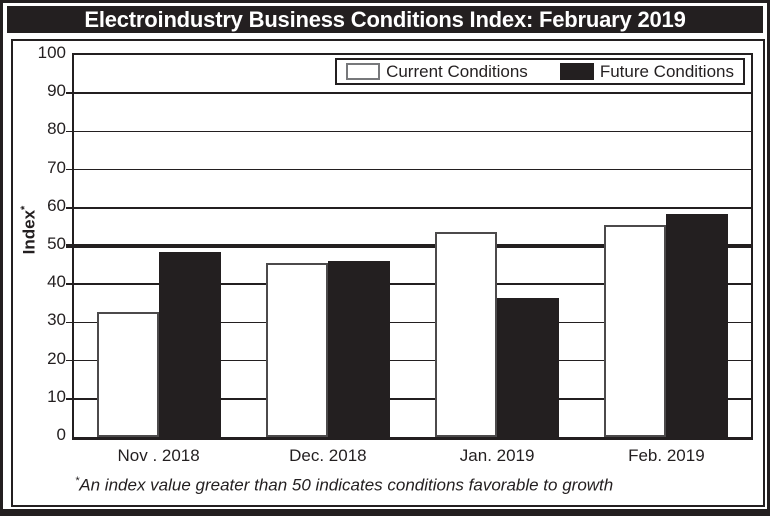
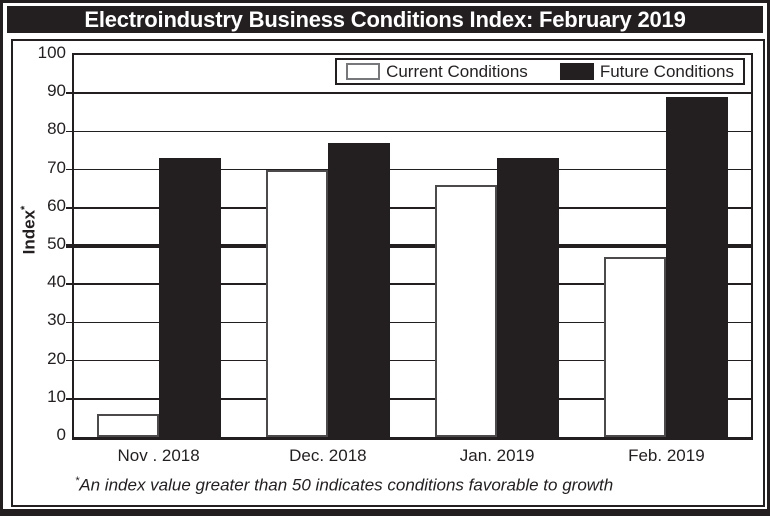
Current Conditions/Nov . 2018: 33 -> 6
Future Conditions/Nov . 2018: 48 -> 73
Current Conditions/Dec. 2018: 46 -> 70
Future Conditions/Dec. 2018: 46 -> 77
Current Conditions/Jan. 2019: 54 -> 66
Future Conditions/Jan. 2019: 36 -> 73
Current Conditions/Feb. 2019: 56 -> 47
Future Conditions/Feb. 2019: 58 -> 89
